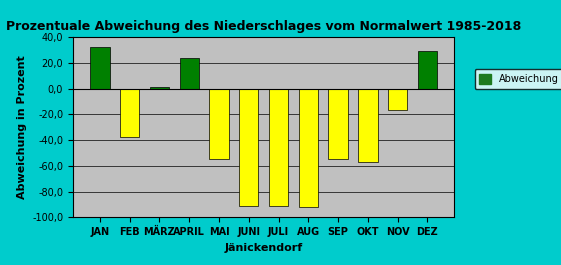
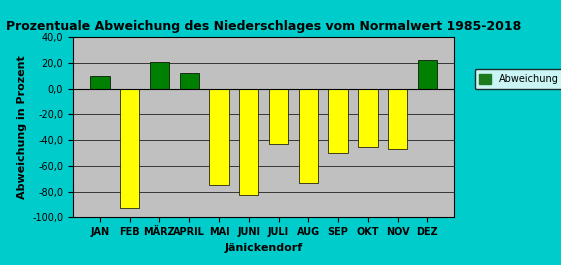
JAN: 32 -> 10
FEB: -38 -> -93
MÄRZ: 1 -> 21
APRIL: 24 -> 12
MAI: -55 -> -75
JUNI: -91 -> -83
JULI: -91 -> -43
AUG: -92 -> -73
SEP: -55 -> -50
OKT: -57 -> -45
NOV: -17 -> -47
DEZ: 29 -> 22
